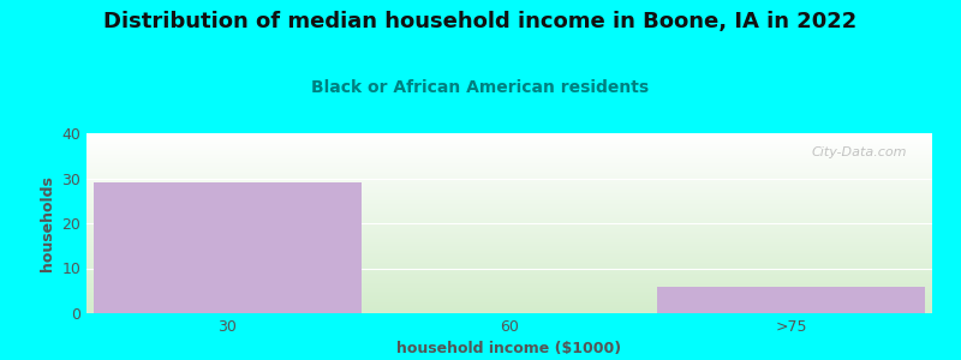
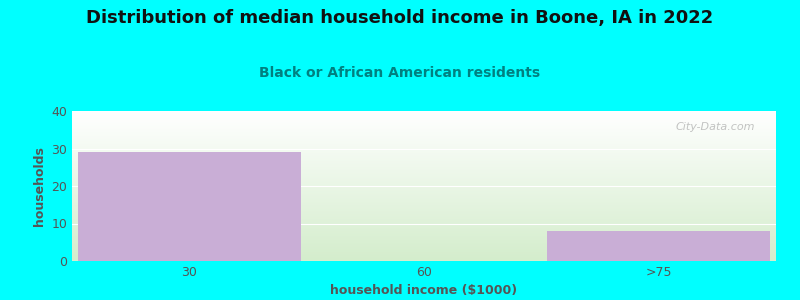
>75: 6 -> 8
